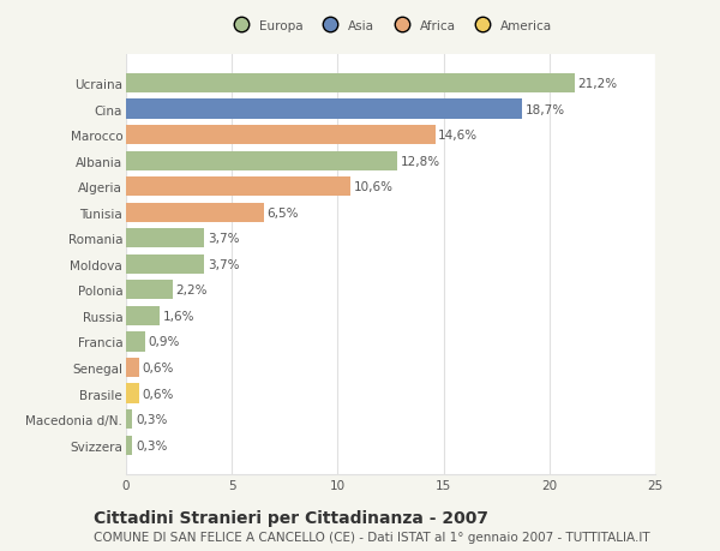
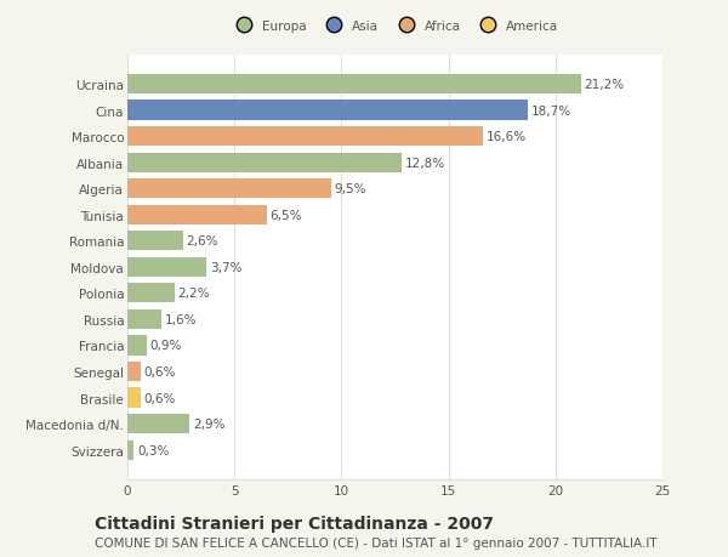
Marocco: 14,6% -> 16,6%
Algeria: 10,6% -> 9,5%
Romania: 3,7% -> 2,6%
Macedonia d/N.: 0,3% -> 2,9%
